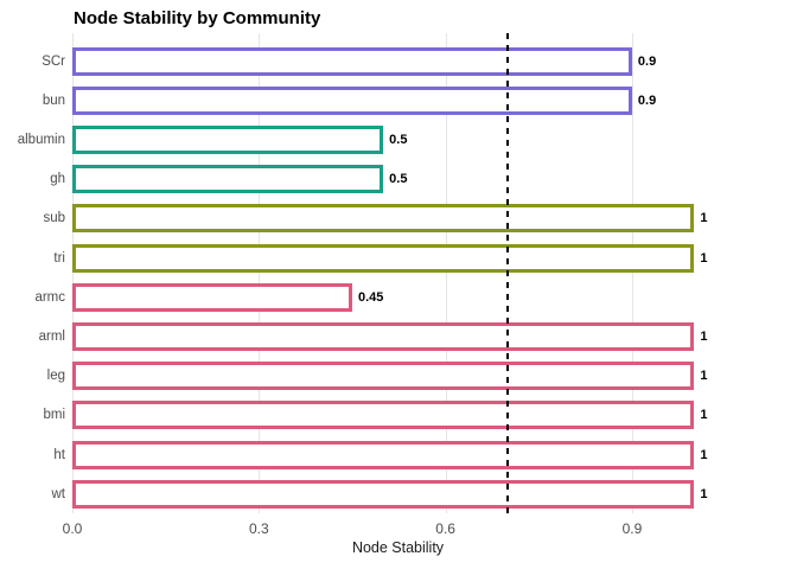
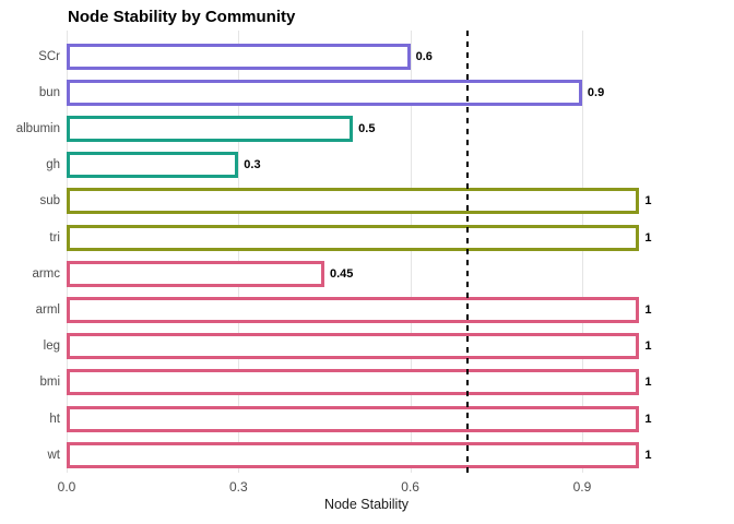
SCr: 0.9 -> 0.6
gh: 0.5 -> 0.3
